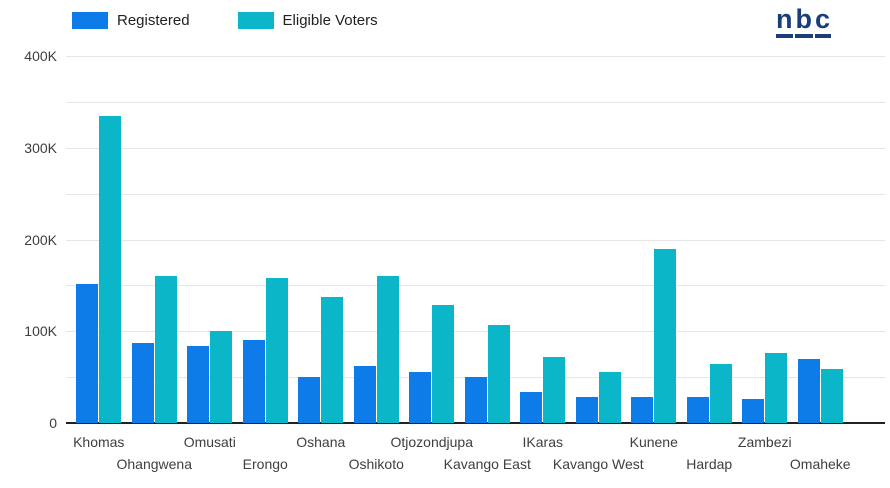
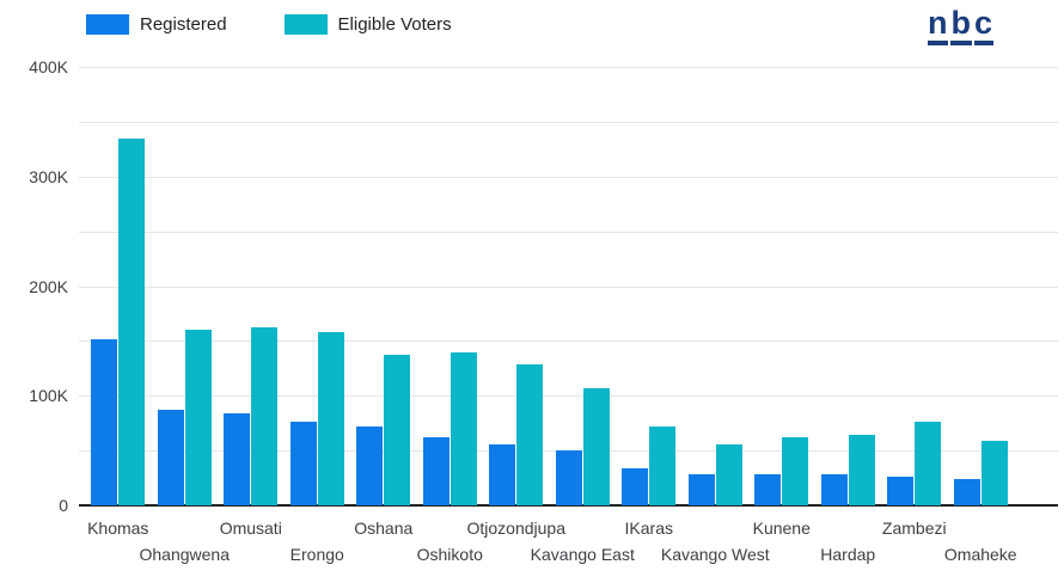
Eligible Voters/Omusati: 100K -> 160K
Registered/Erongo: 90K -> 80K
Registered/Oshana: 50K -> 70K
Eligible Voters/Oshikoto: 160K -> 140K
Eligible Voters/Kunene: 190K -> 60K
Registered/Omaheke: 70K -> 20K
